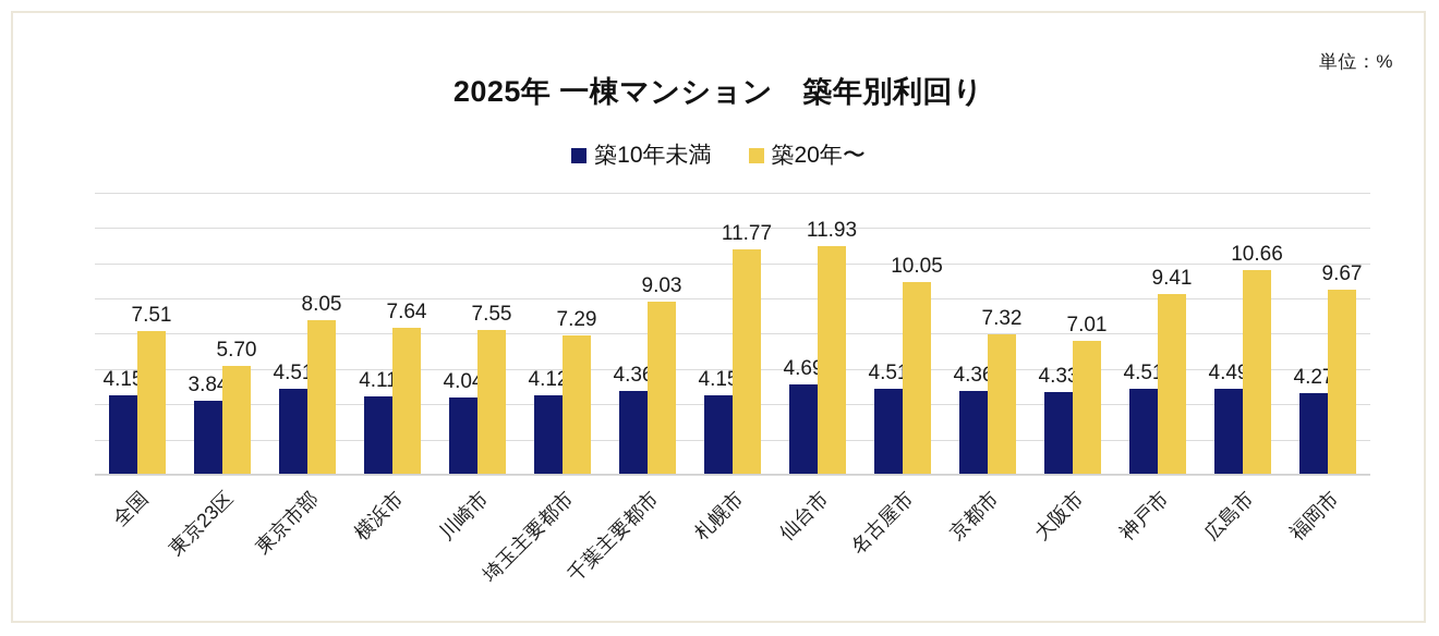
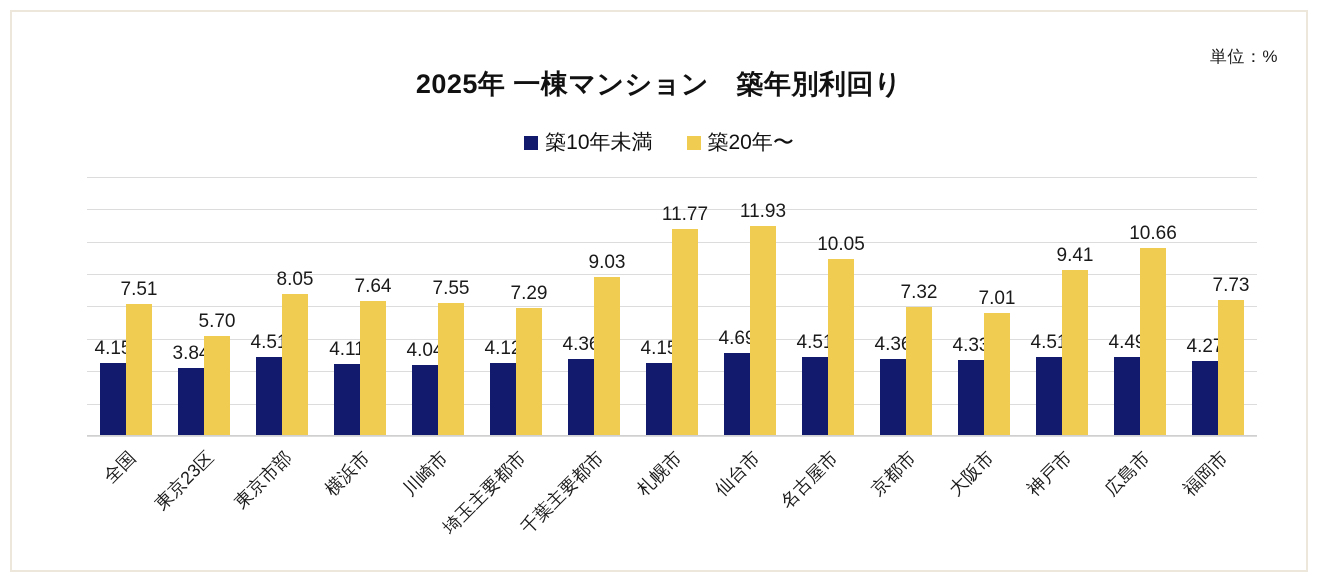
築20年〜/福岡市: 9.67 -> 7.73
